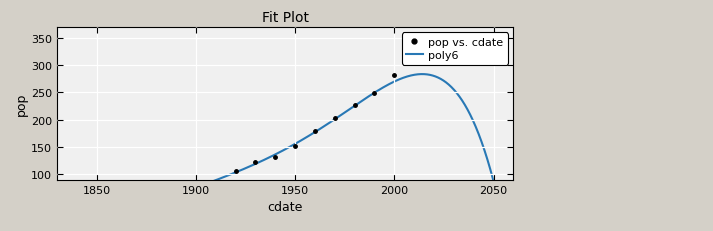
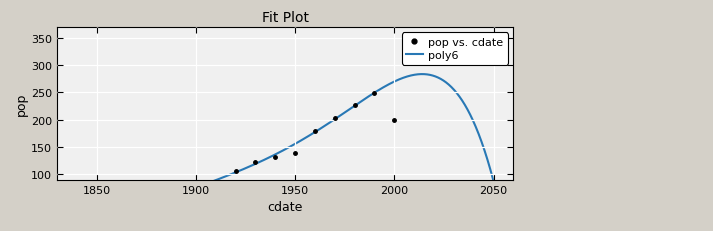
pop vs. cdate/1950: 151 -> 140
pop vs. cdate/2000: 281 -> 200
